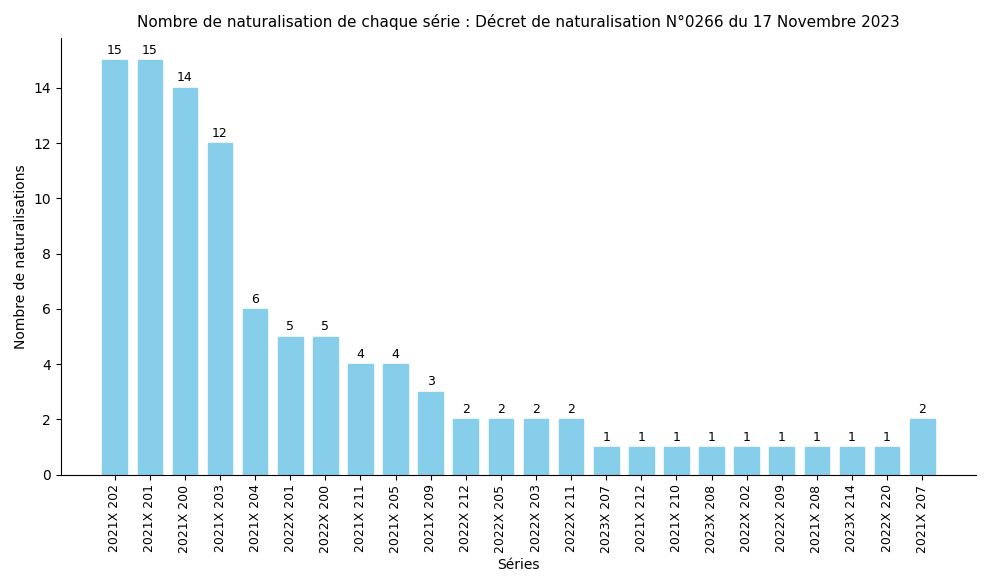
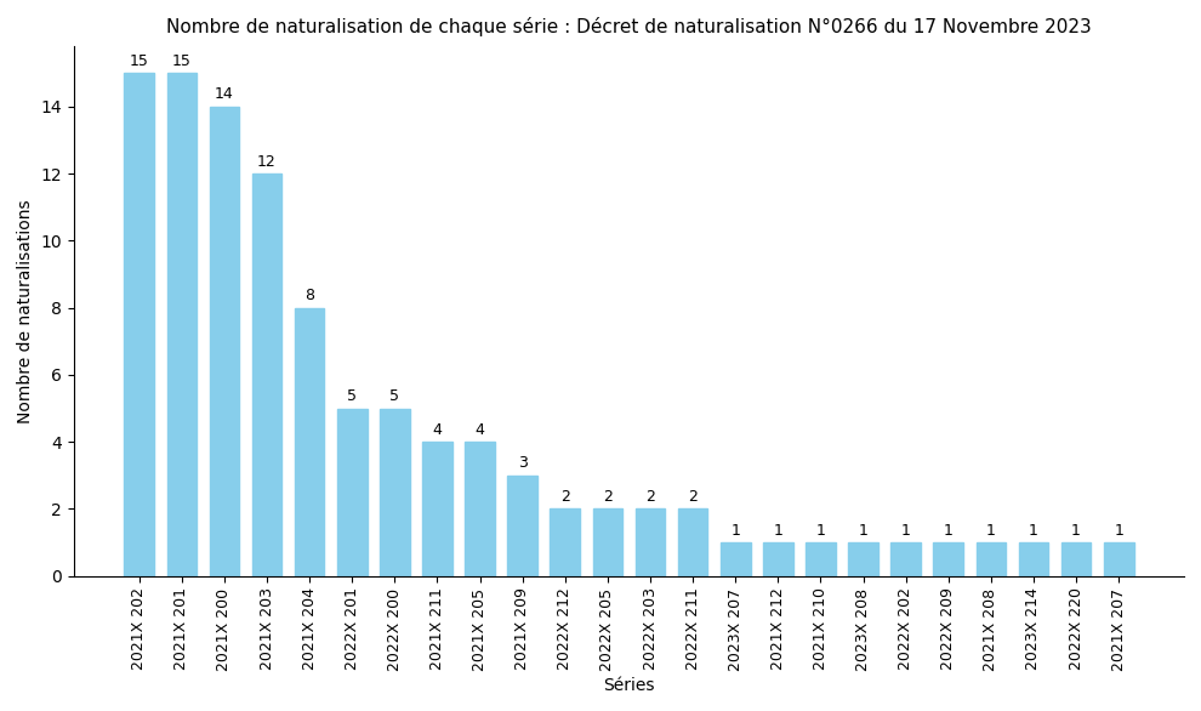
2021X 204: 6 -> 8
2021X 207: 2 -> 1
